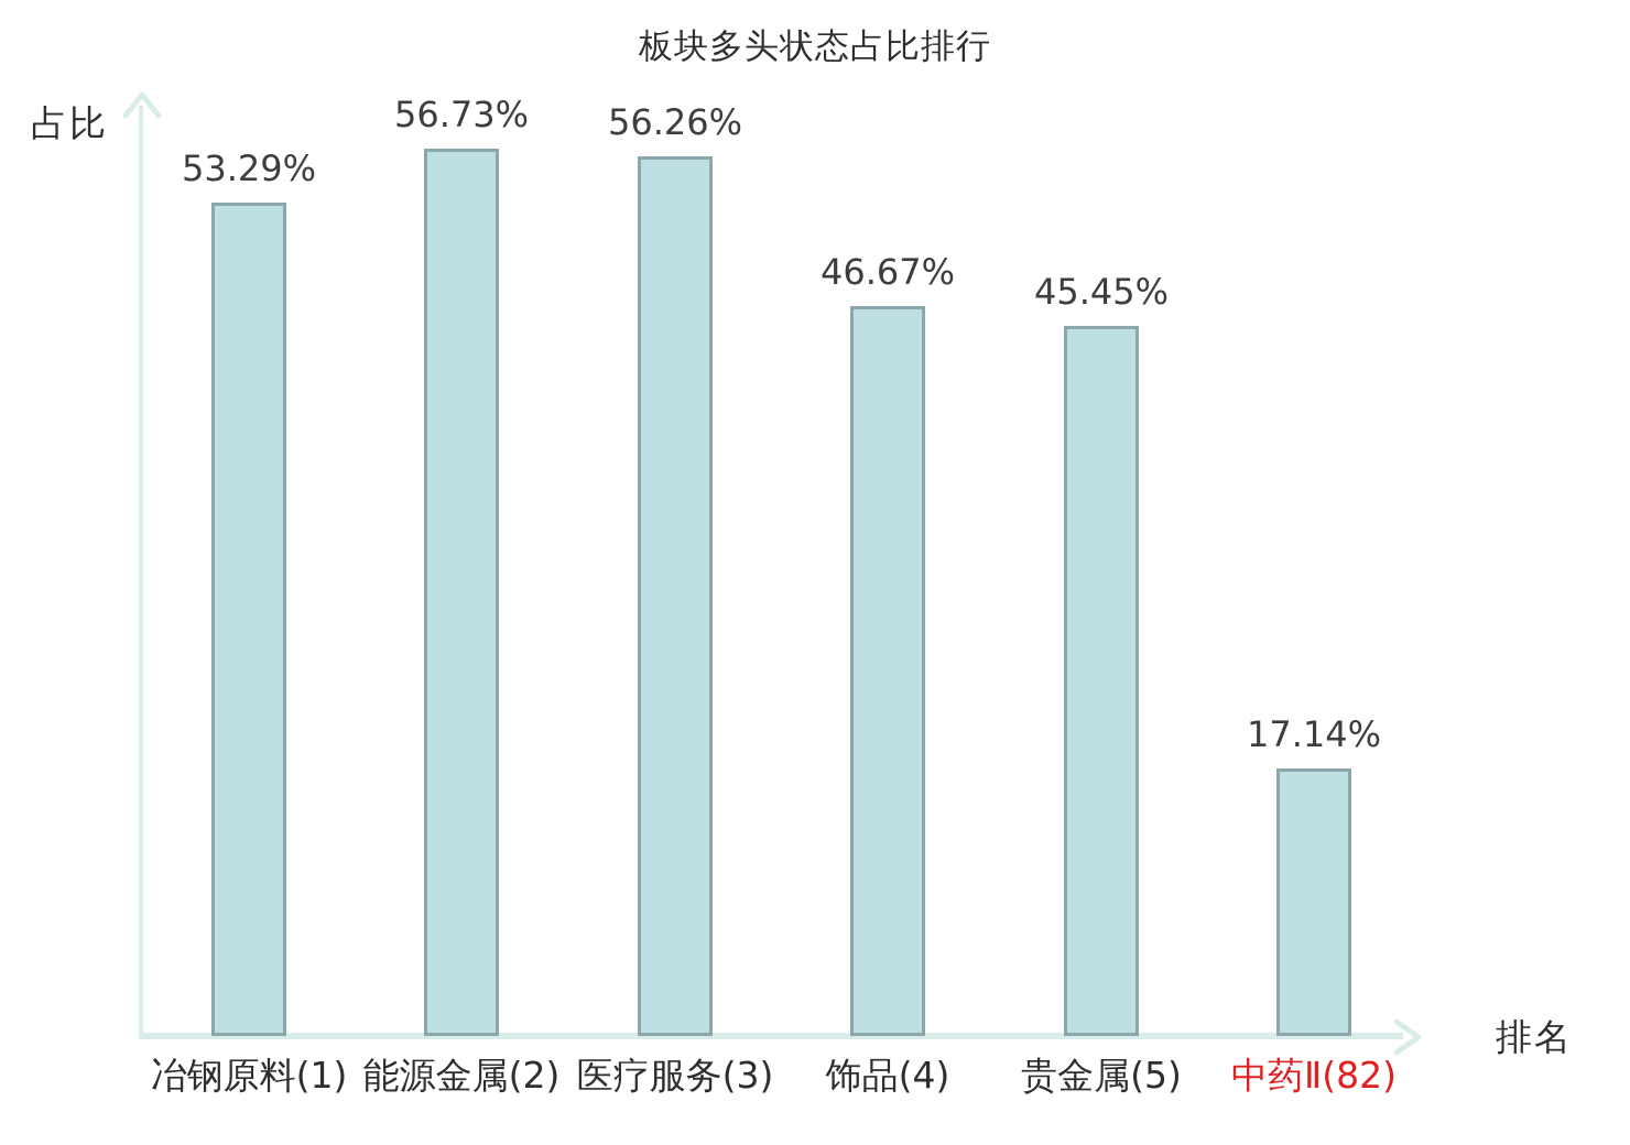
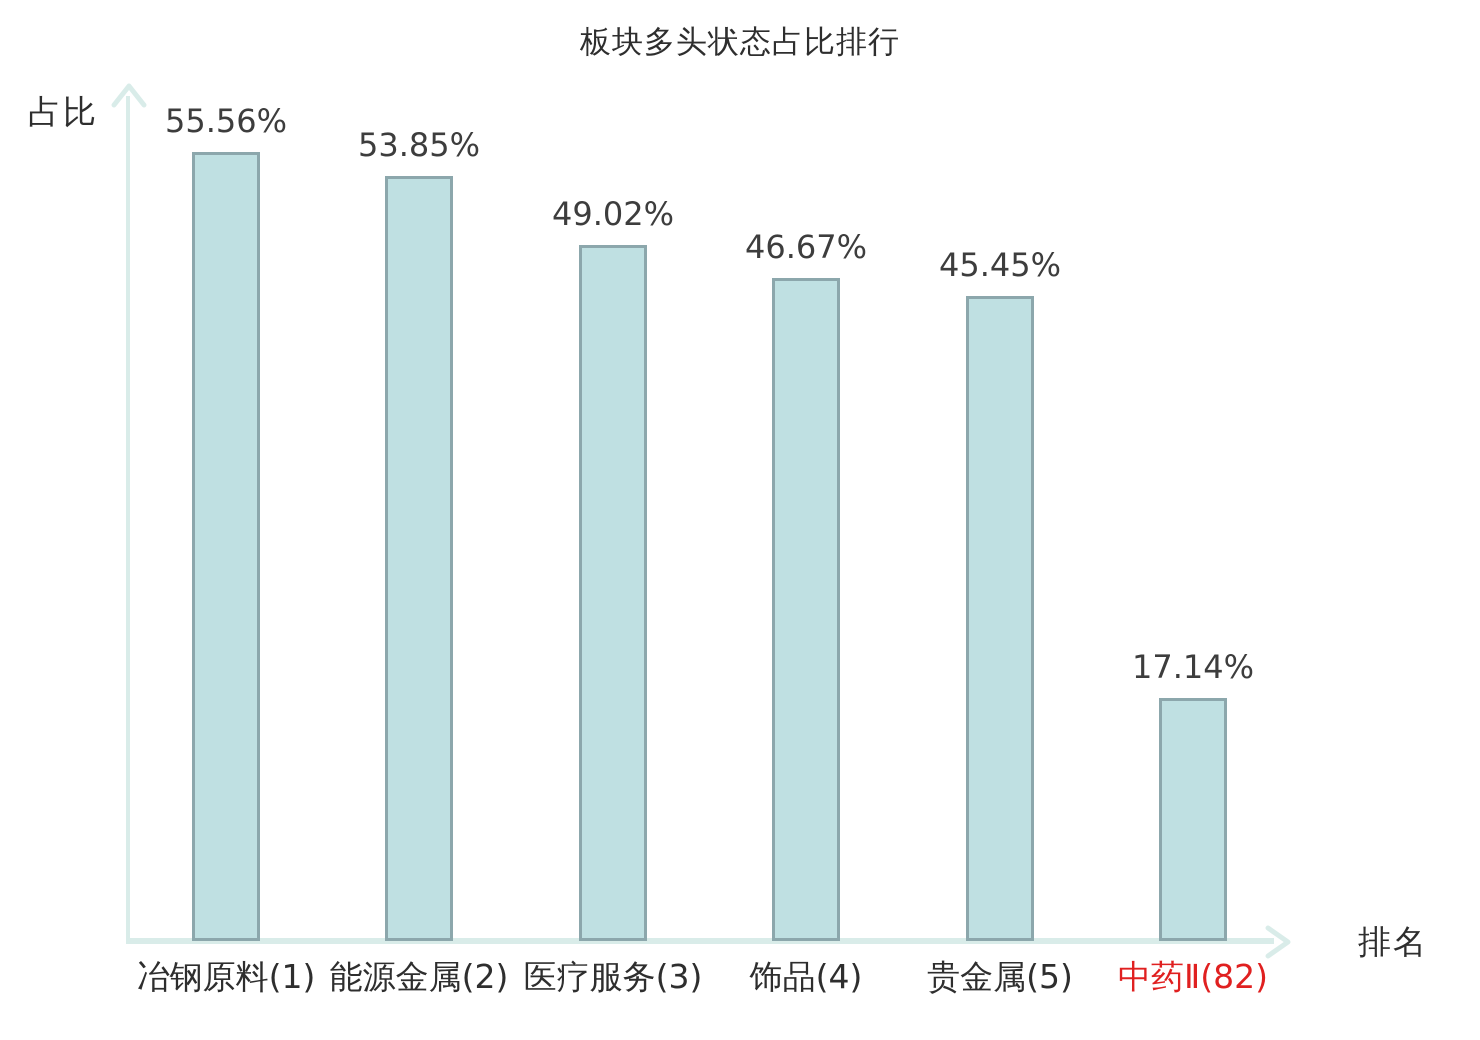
冶钢原料(1): 53.29% -> 55.56%
能源金属(2): 56.73% -> 53.85%
医疗服务(3): 56.26% -> 49.02%
